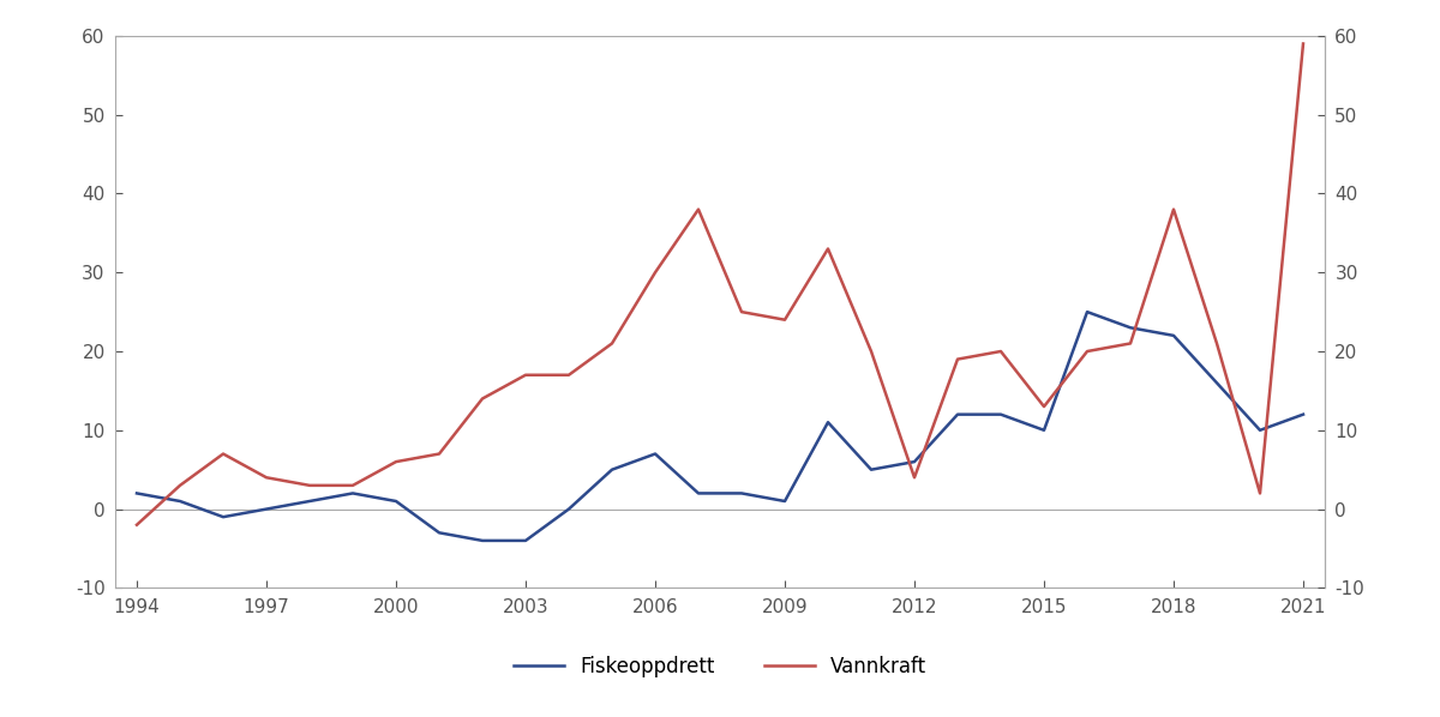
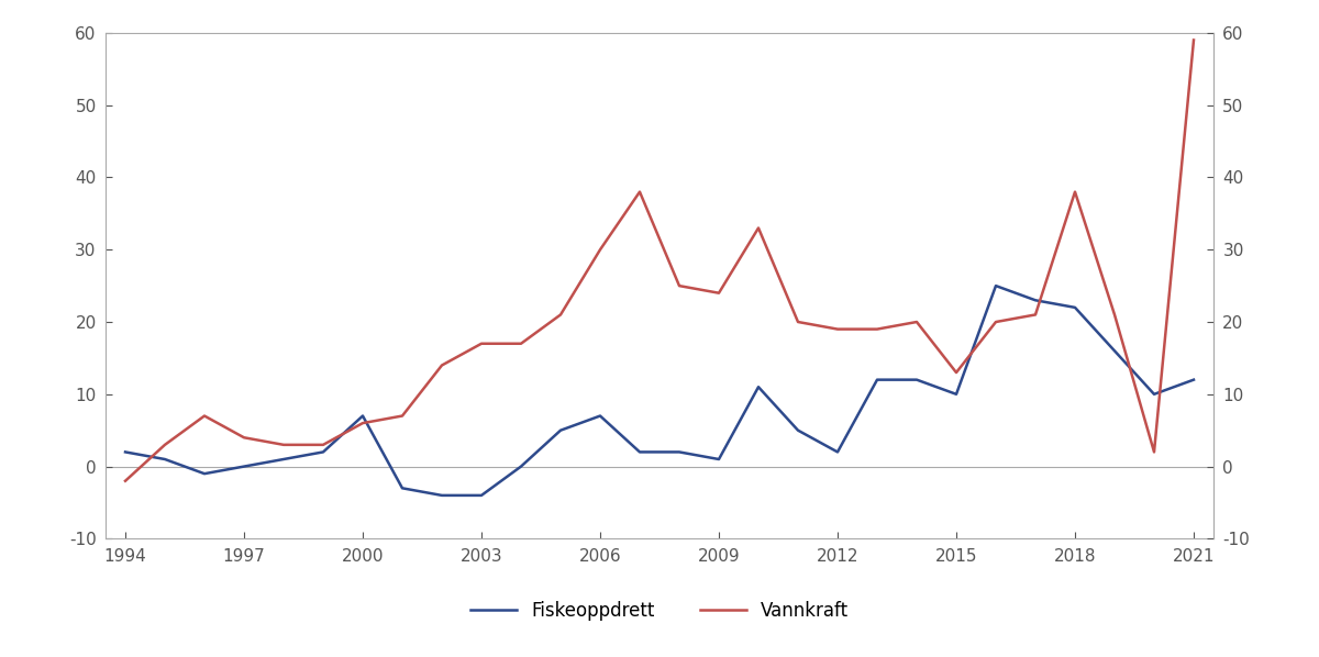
Fiskeoppdrett/2000: 1 -> 7
Fiskeoppdrett/2012: 6 -> 2
Vannkraft/2012: 4 -> 19
